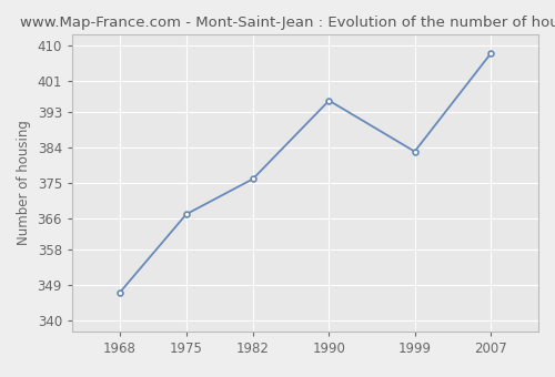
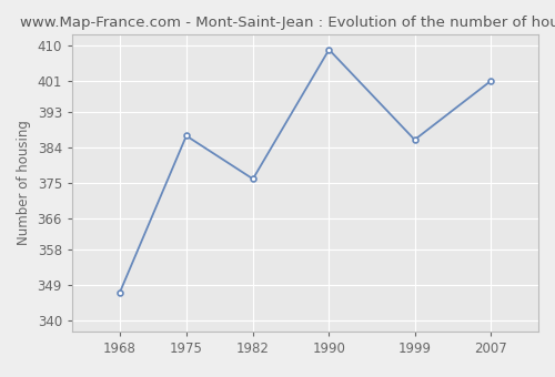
1975: 367 -> 387
1990: 396 -> 409
1999: 383 -> 386
2007: 408 -> 401
